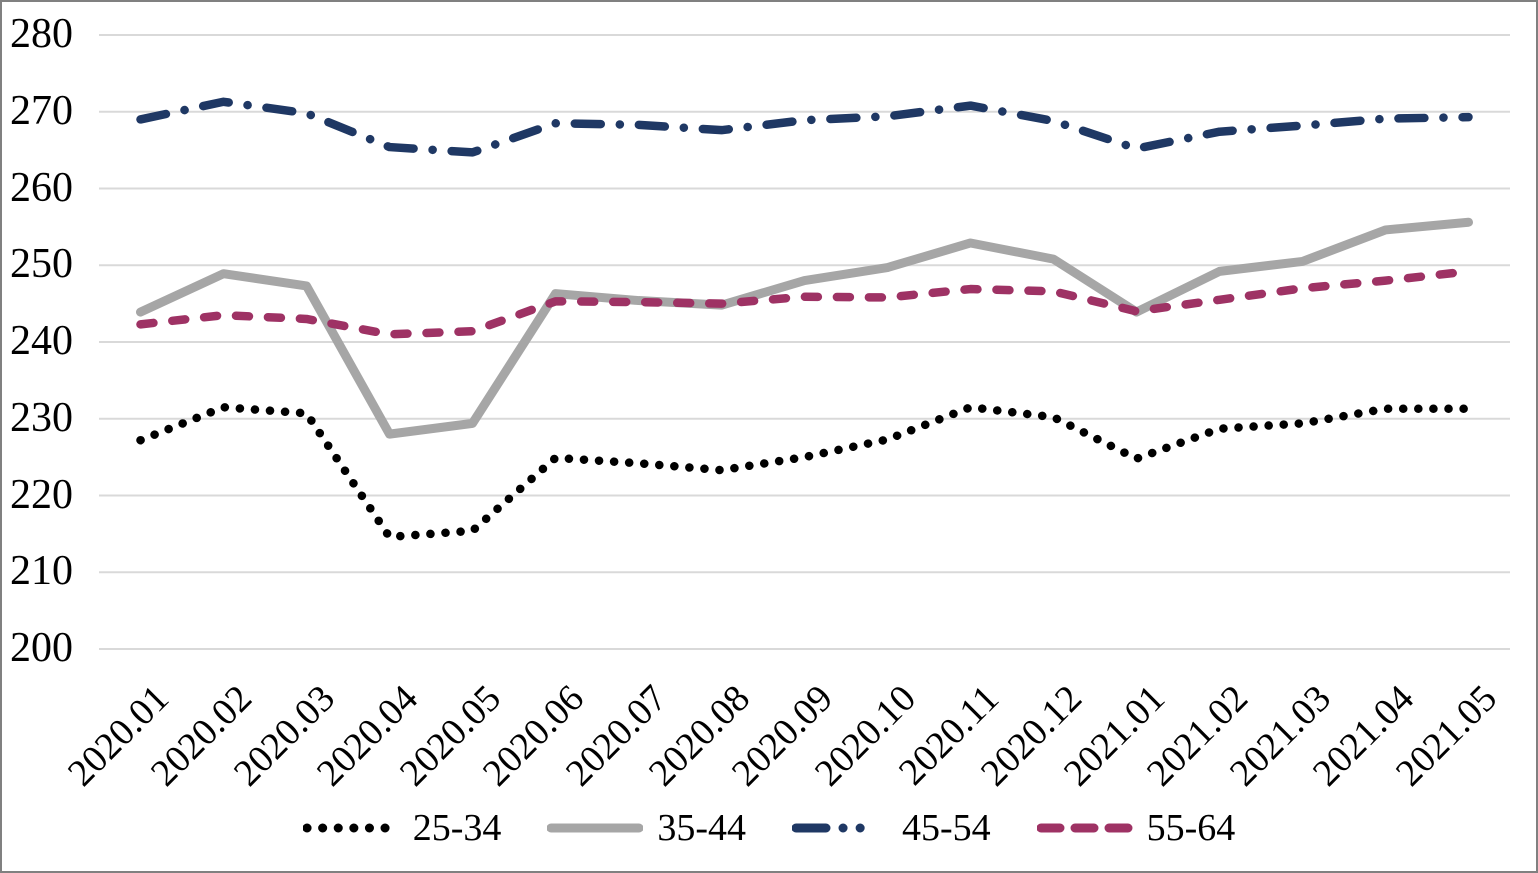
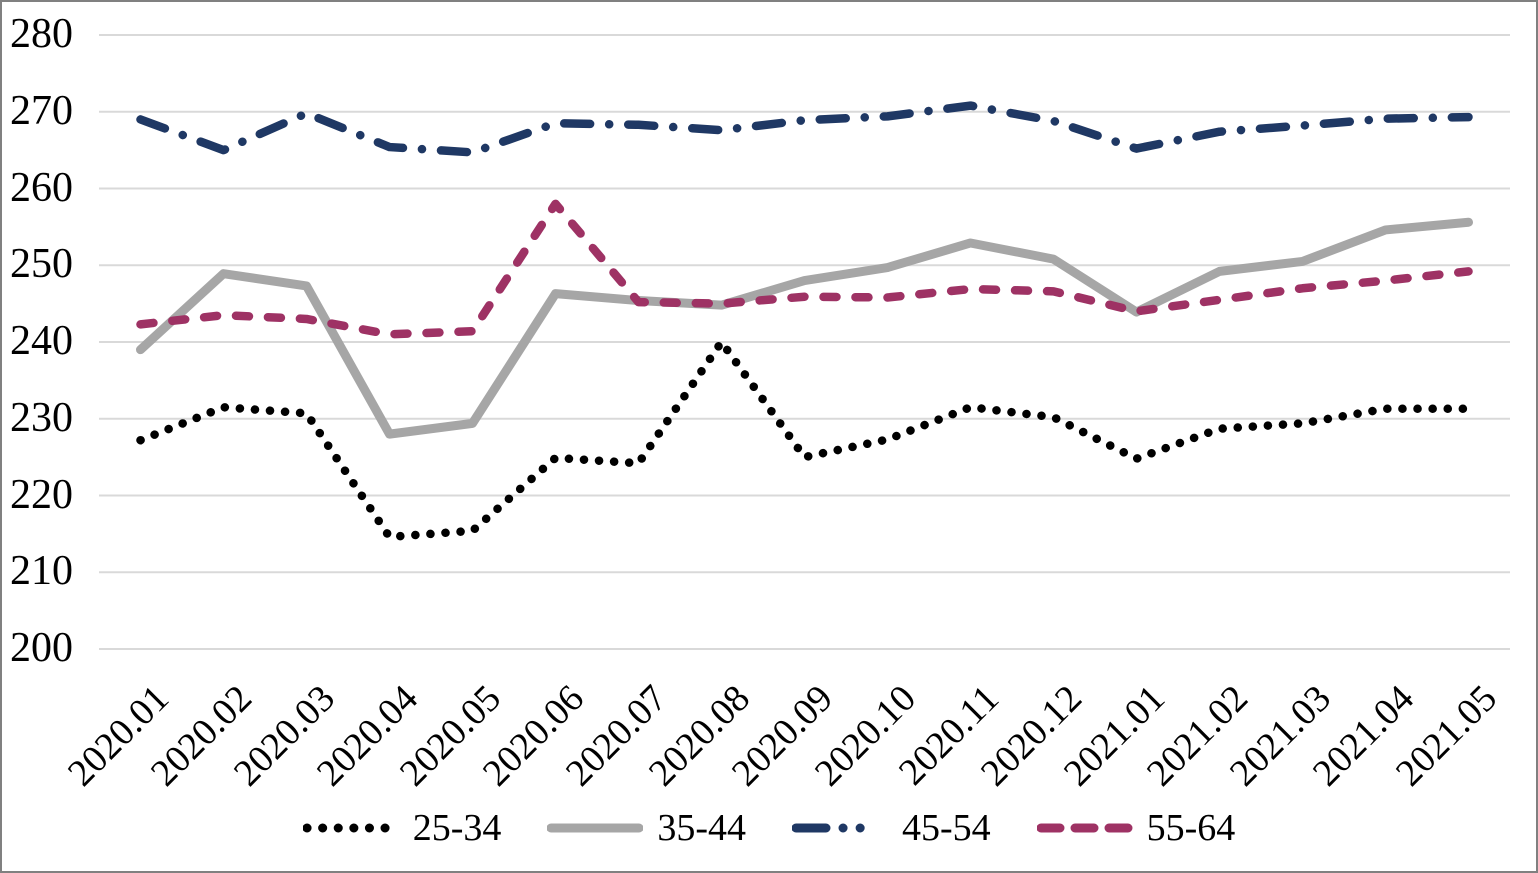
35-44/2020.01: 244 -> 239
45-54/2020.02: 271 -> 265
55-64/2020.06: 245 -> 258
25-34/2020.08: 223 -> 240
